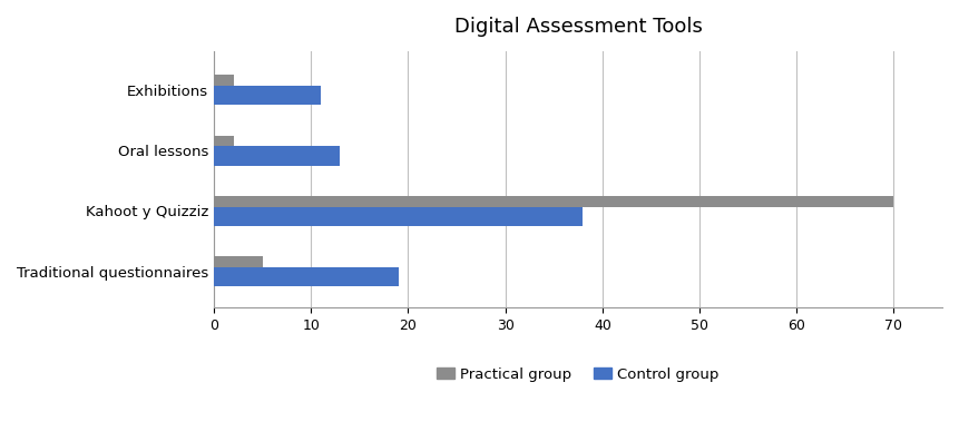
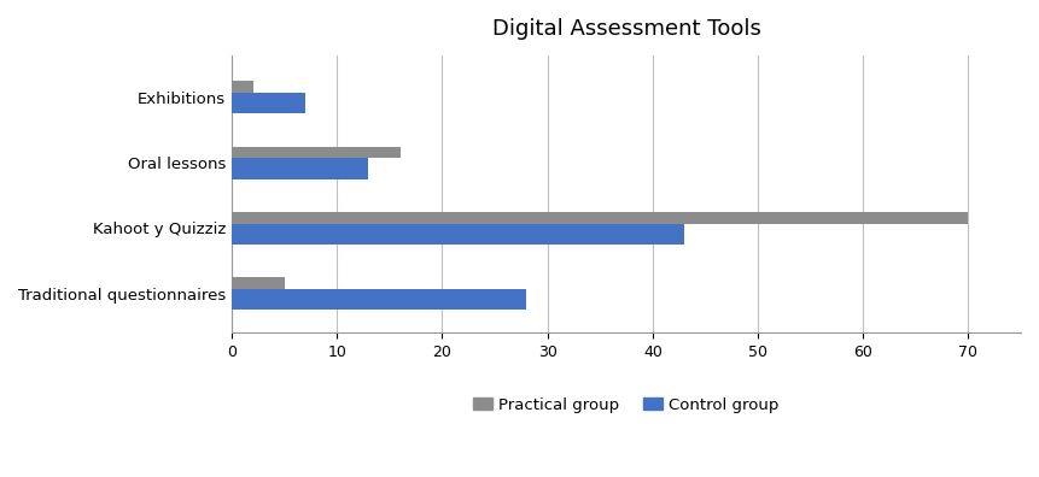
Control group/Exhibitions: 11 -> 7
Practical group/Oral lessons: 2 -> 16
Control group/Kahoot y Quizziz: 38 -> 43
Control group/Traditional questionnaires: 19 -> 28
